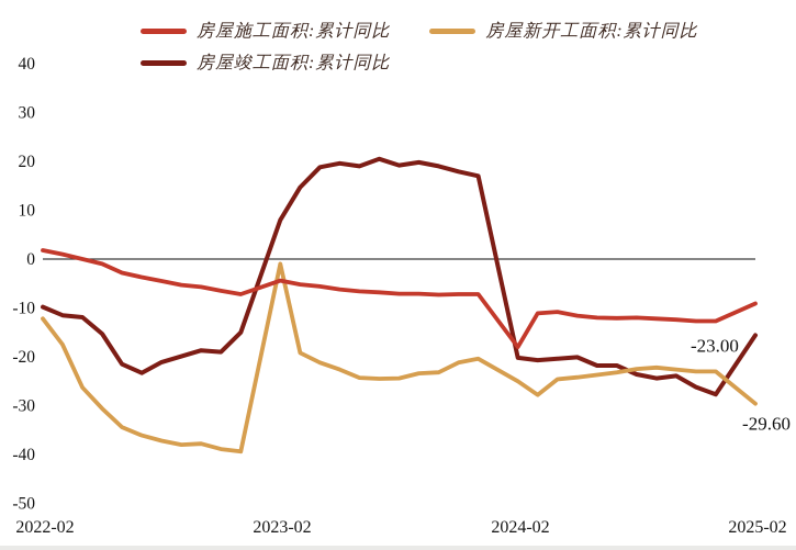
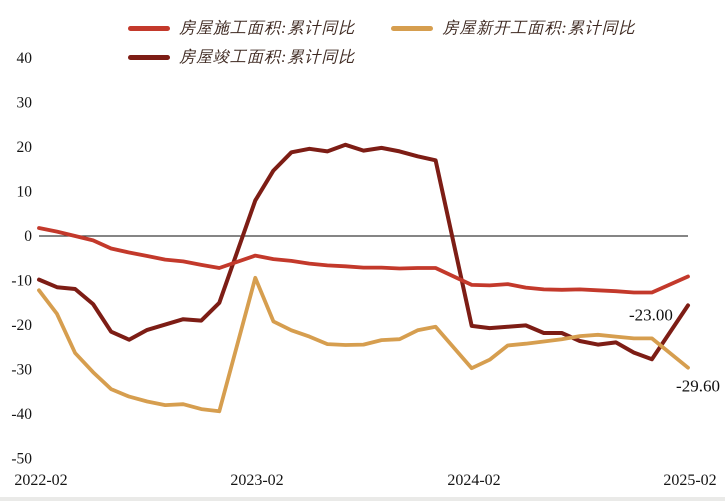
房屋新开工面积:累计同比/2023-02: -1 -> -9
房屋施工面积:累计同比/2024-02: -18 -> -11
房屋新开工面积:累计同比/2024-02: -25 -> -30
